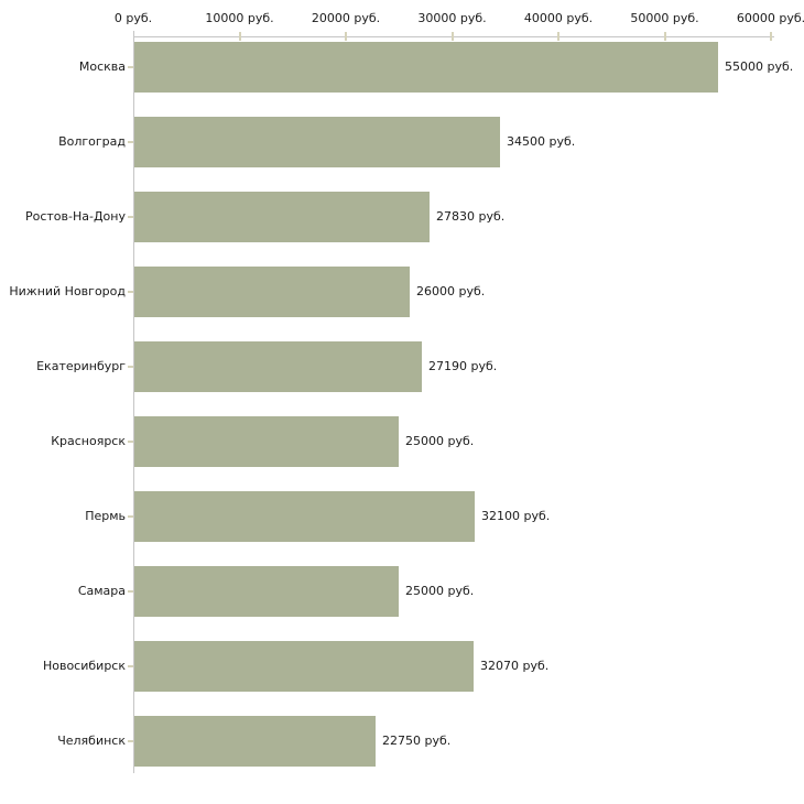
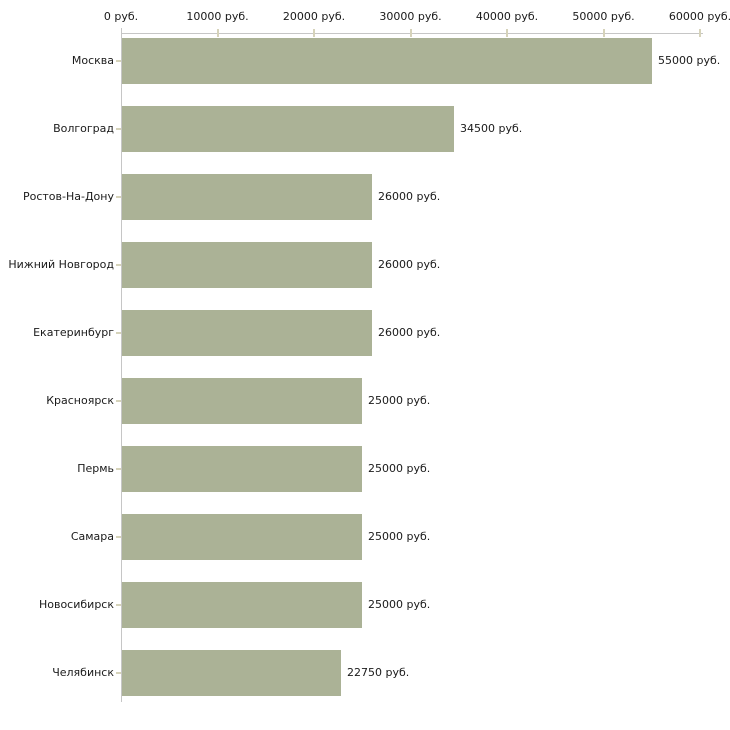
Ростов-На-Дону: 27830 -> 26000
Екатеринбург: 27190 -> 26000
Пермь: 32100 -> 25000
Новосибирск: 32070 -> 25000
